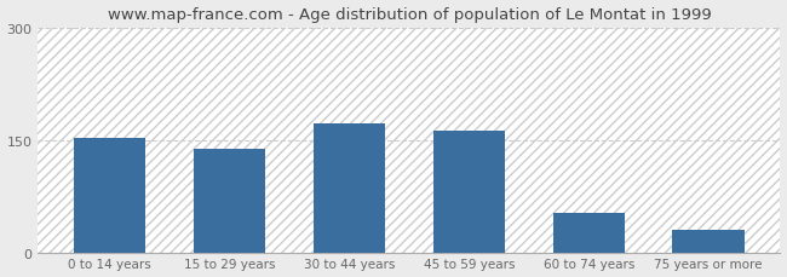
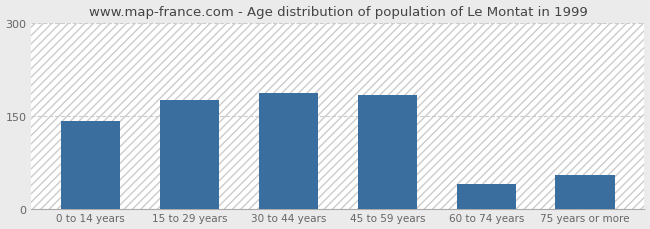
0 to 14 years: 153 -> 142
15 to 29 years: 138 -> 176
30 to 44 years: 172 -> 186
45 to 59 years: 163 -> 184
60 to 74 years: 52 -> 40
75 years or more: 30 -> 54
